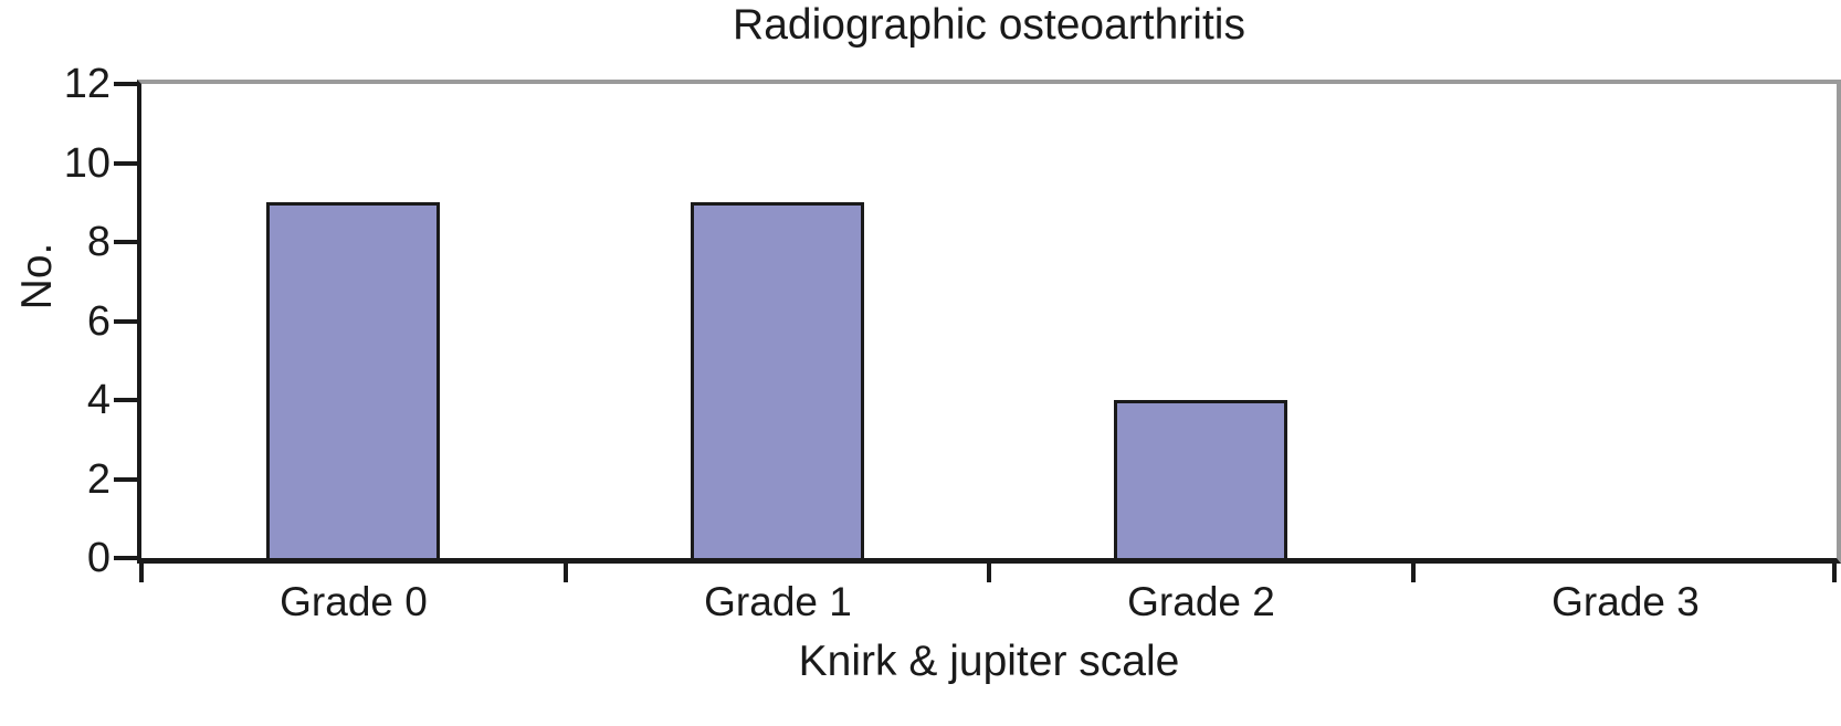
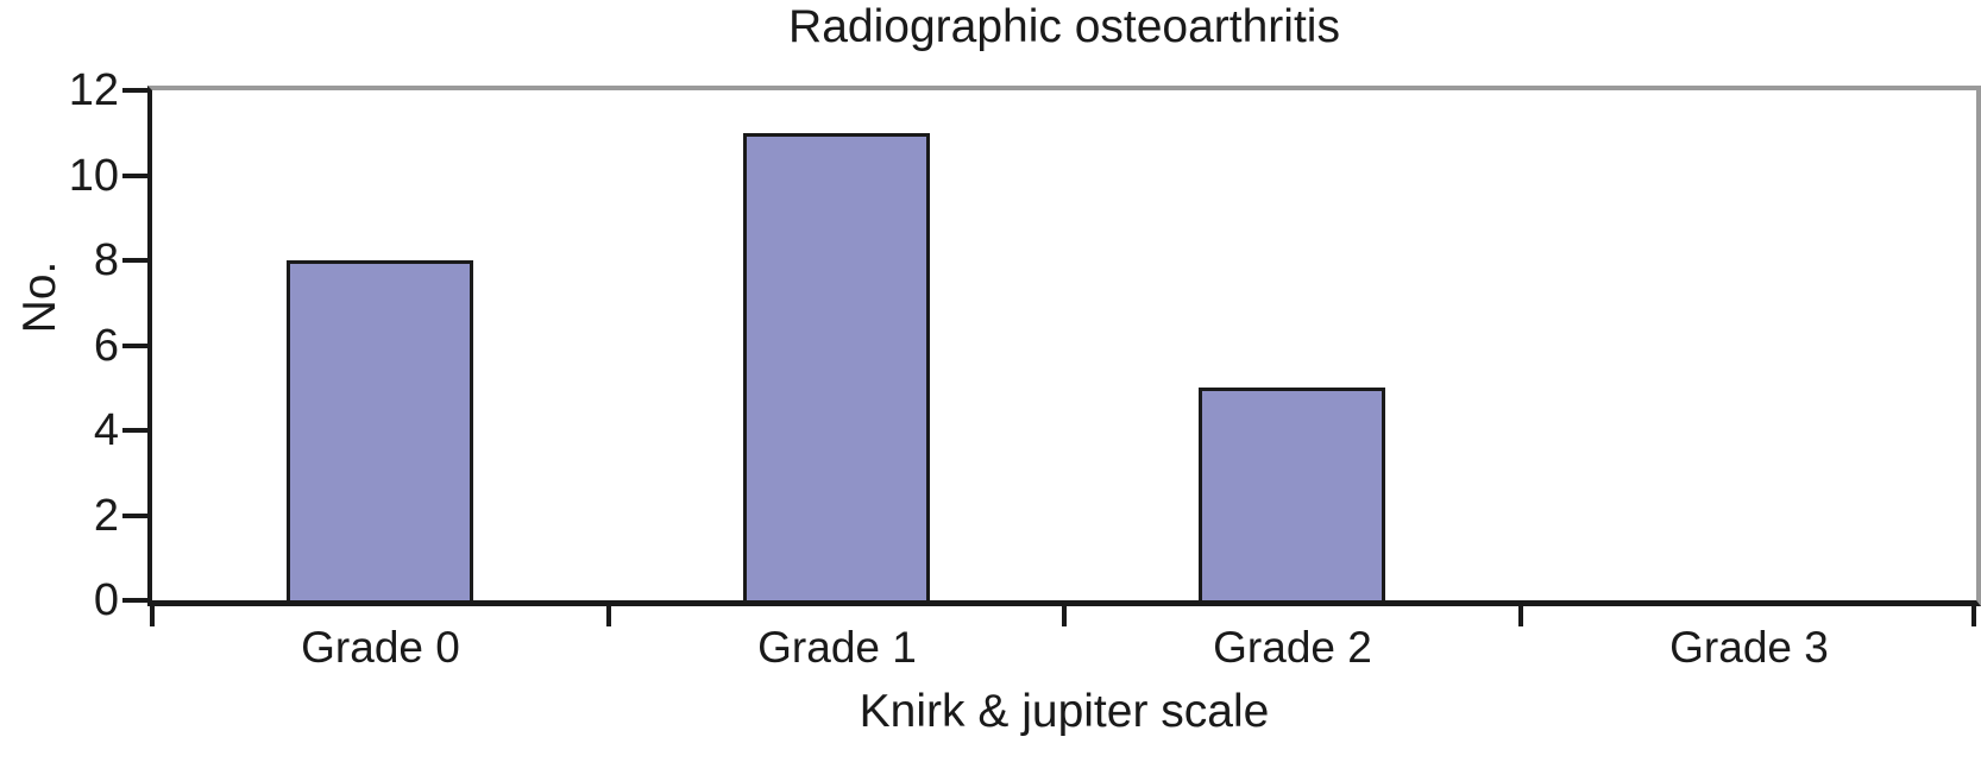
Grade 0: 9 -> 8
Grade 1: 9 -> 11
Grade 2: 4 -> 5
